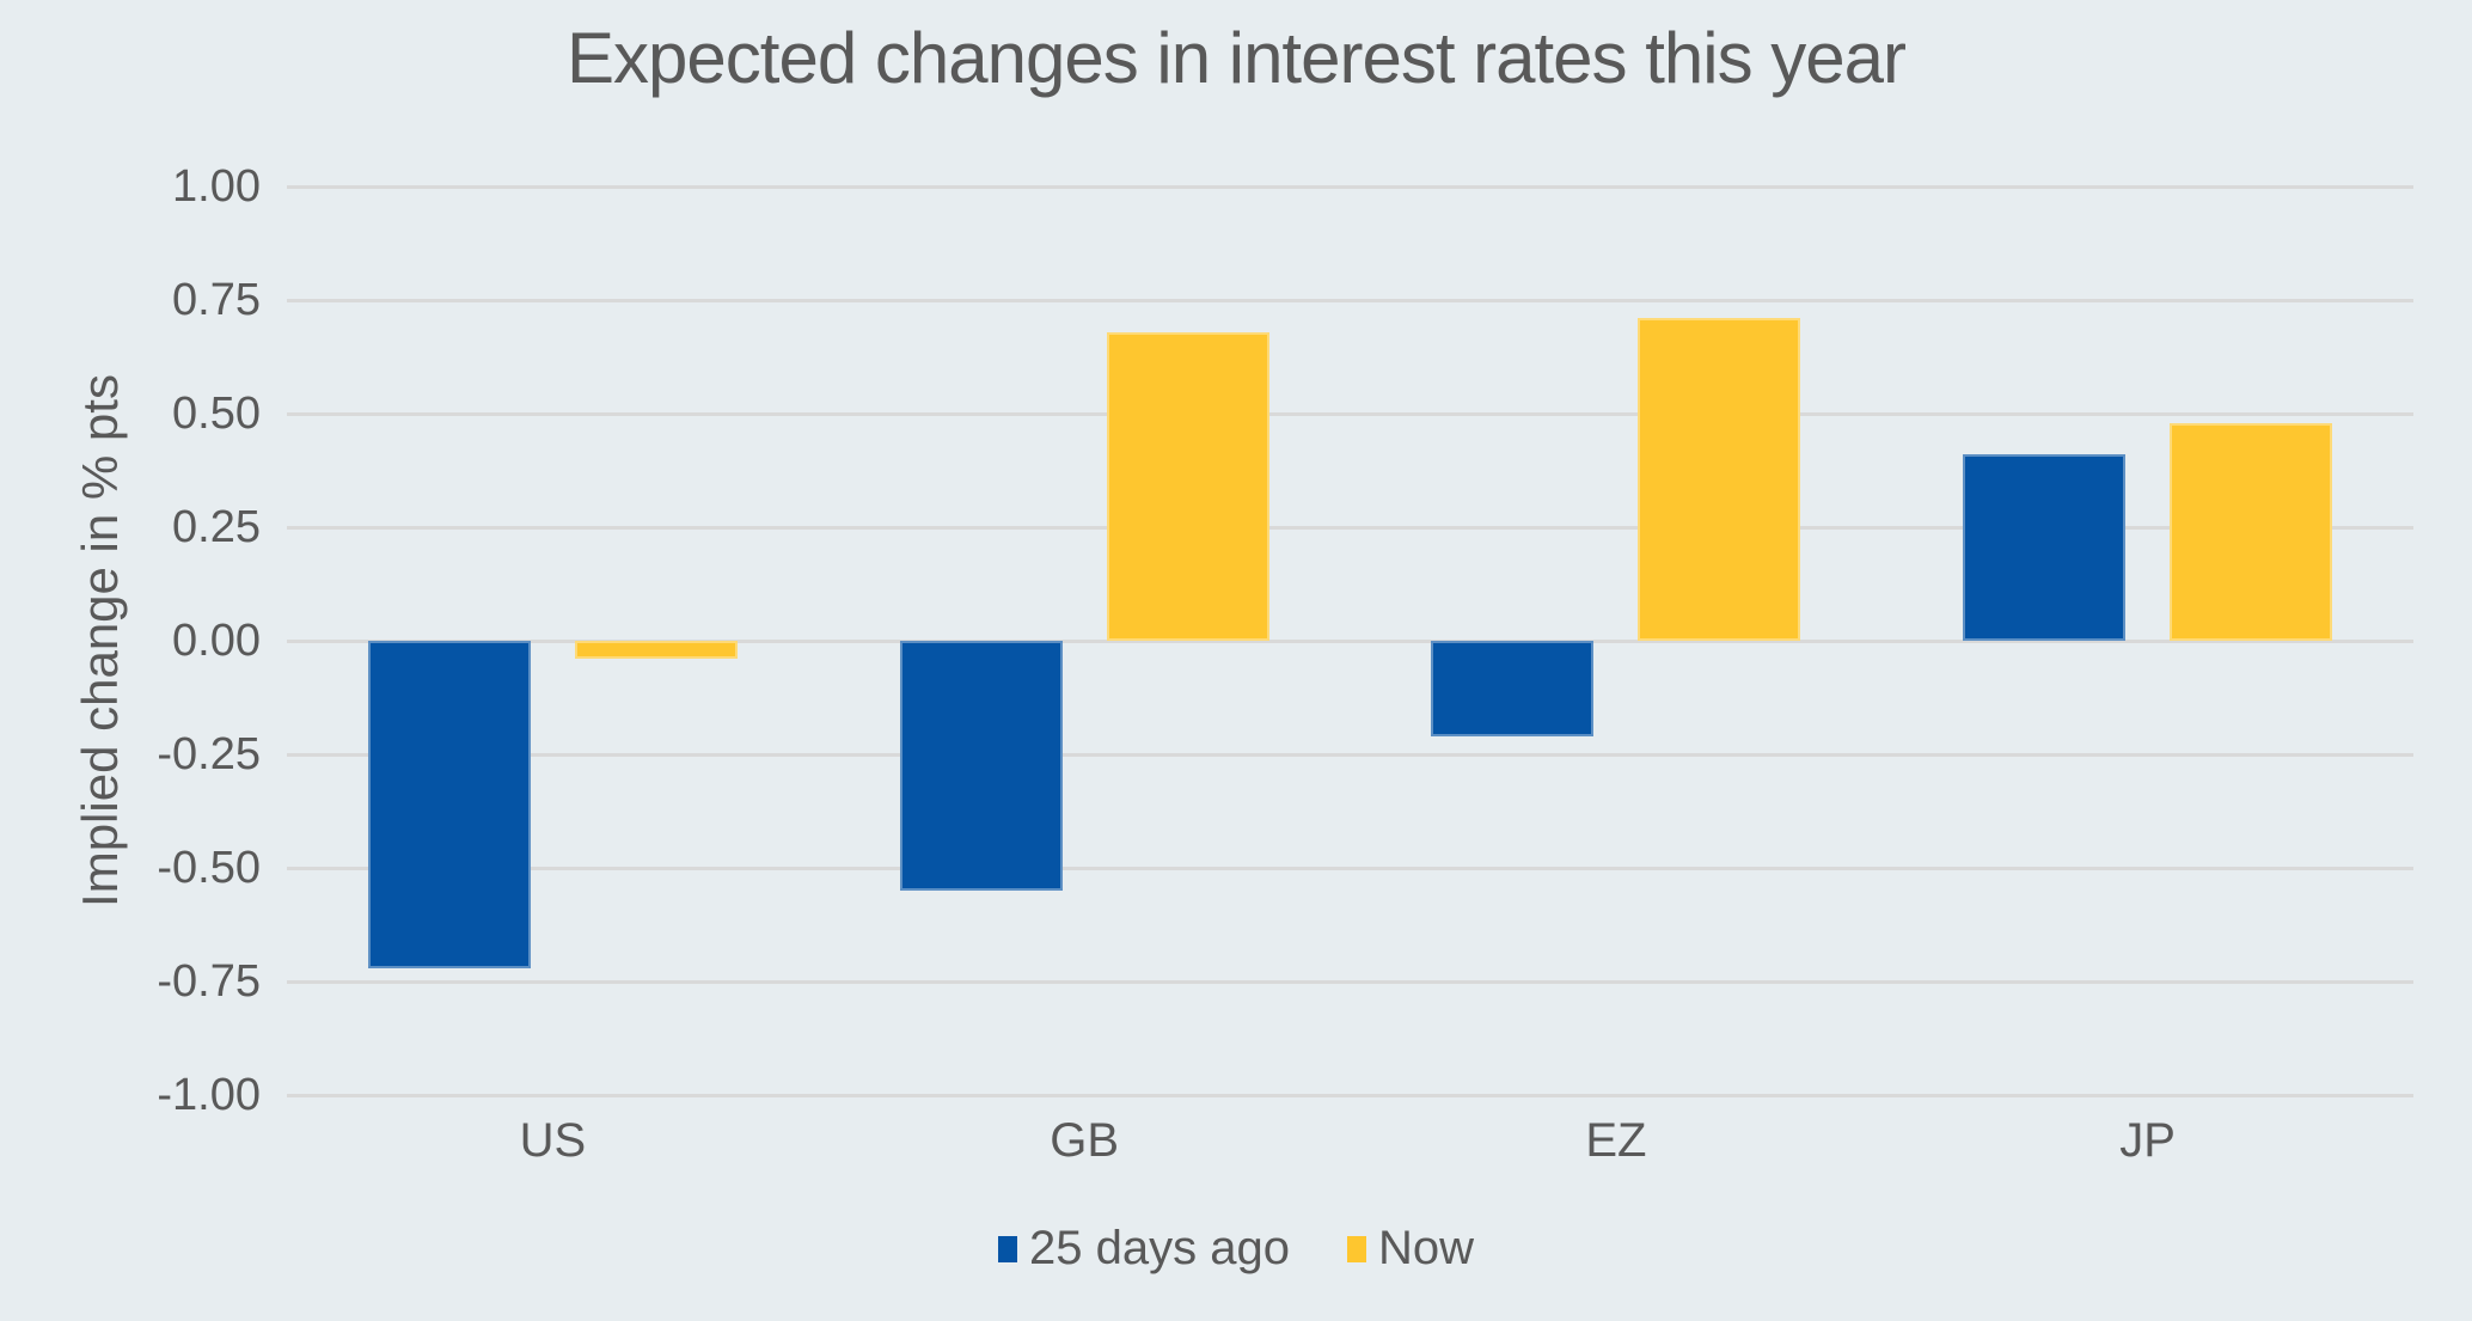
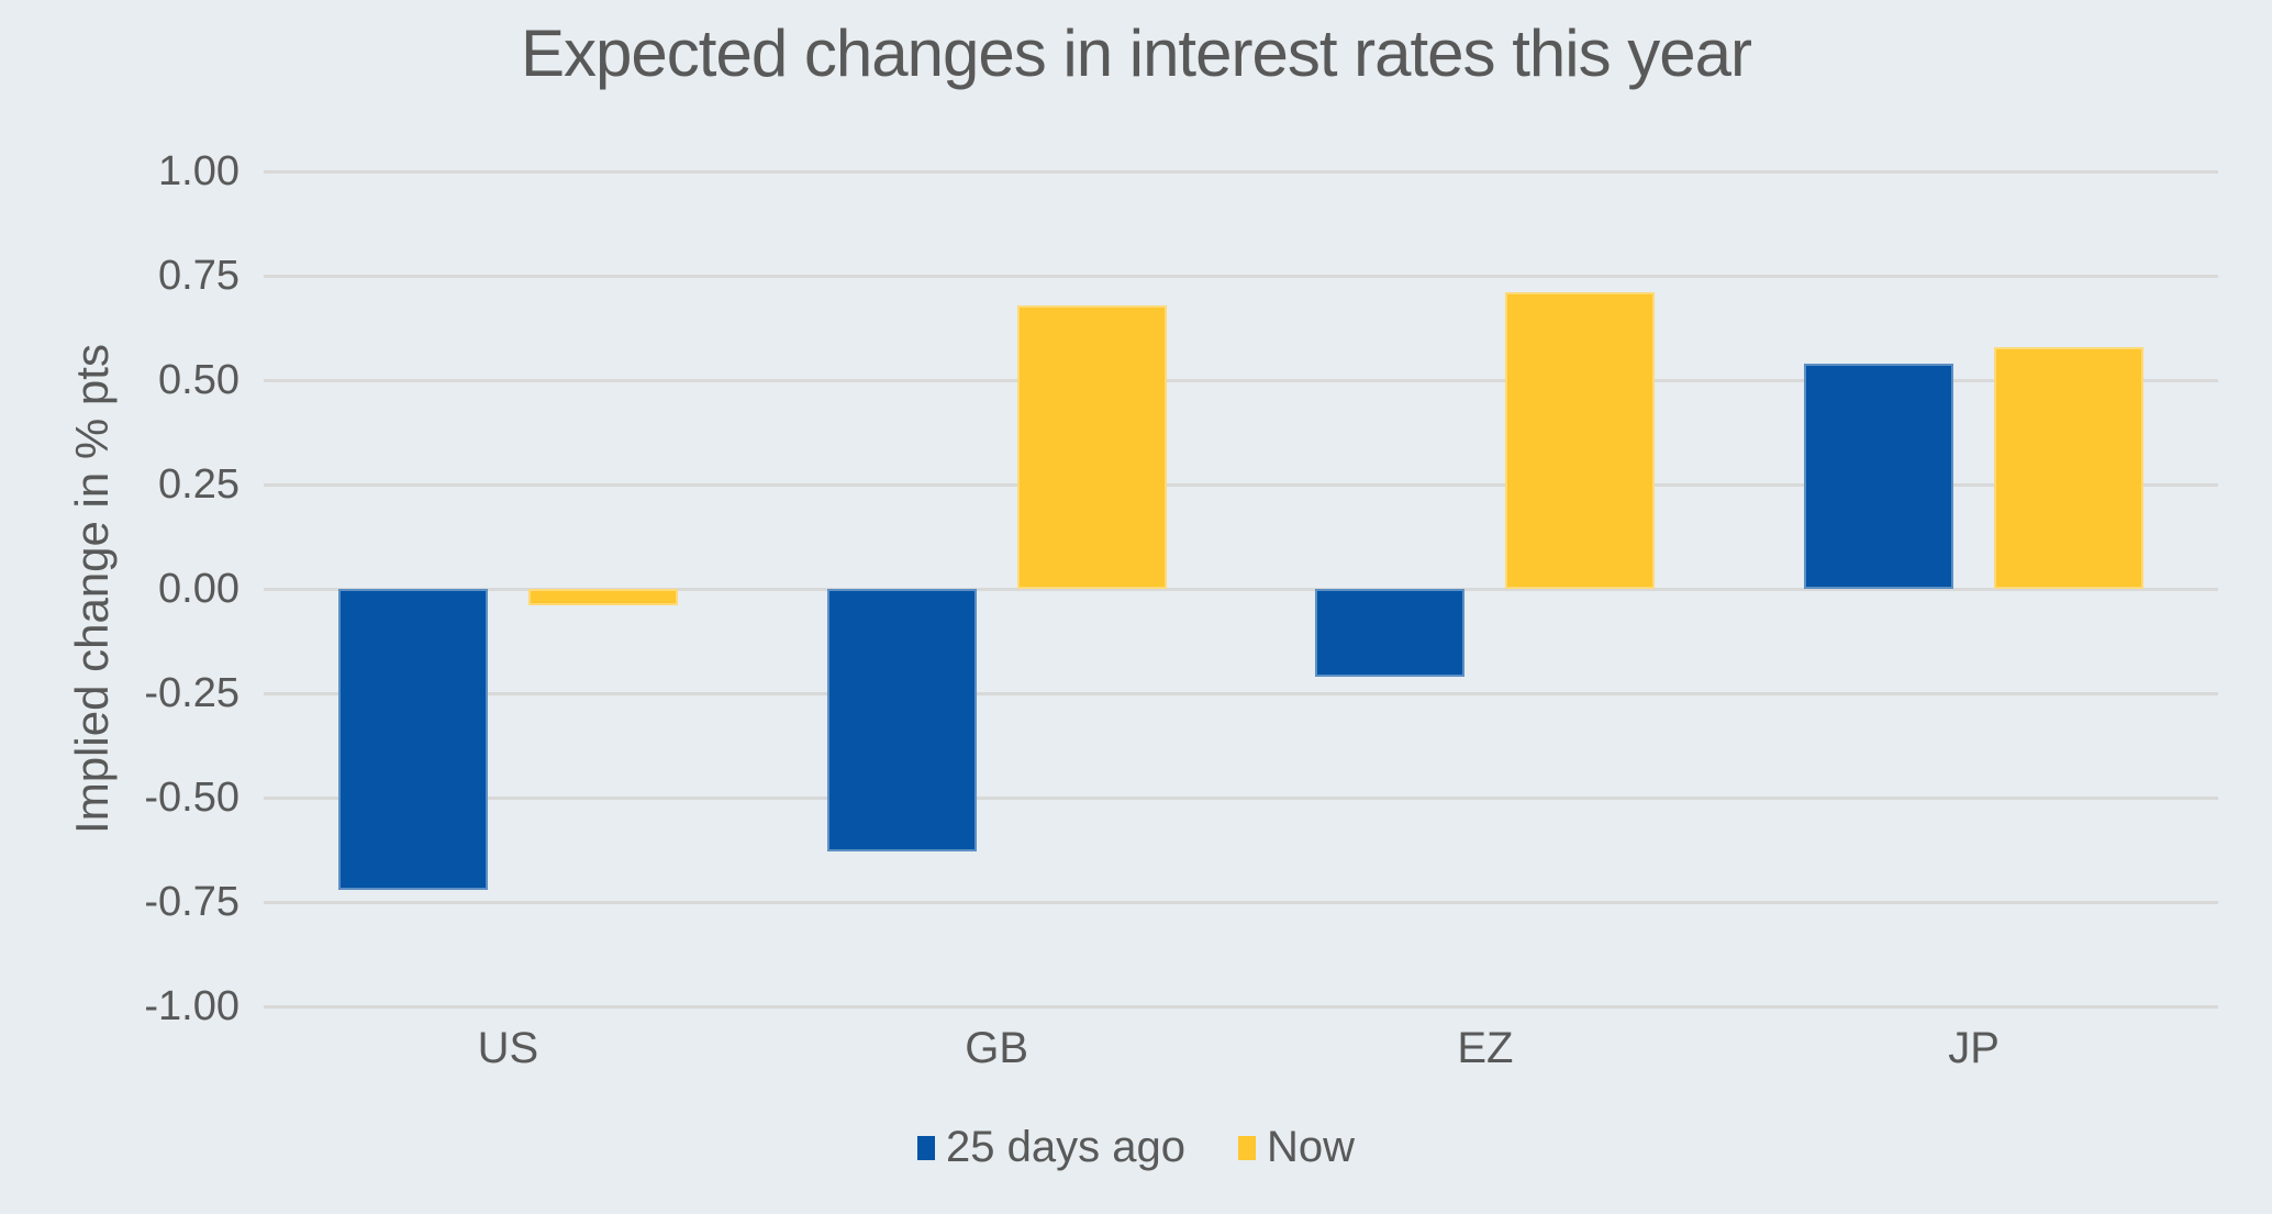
25 days ago/GB: -0.55 -> -0.63
25 days ago/JP: 0.41 -> 0.54
Now/JP: 0.48 -> 0.58
